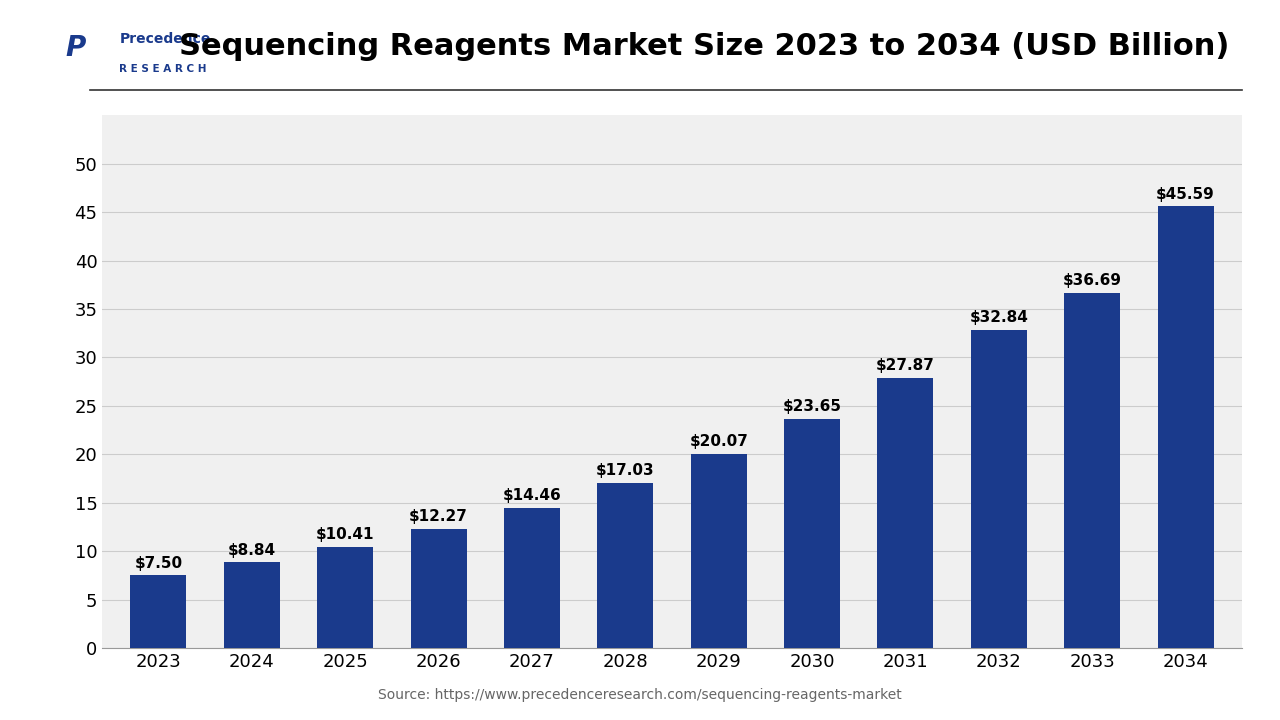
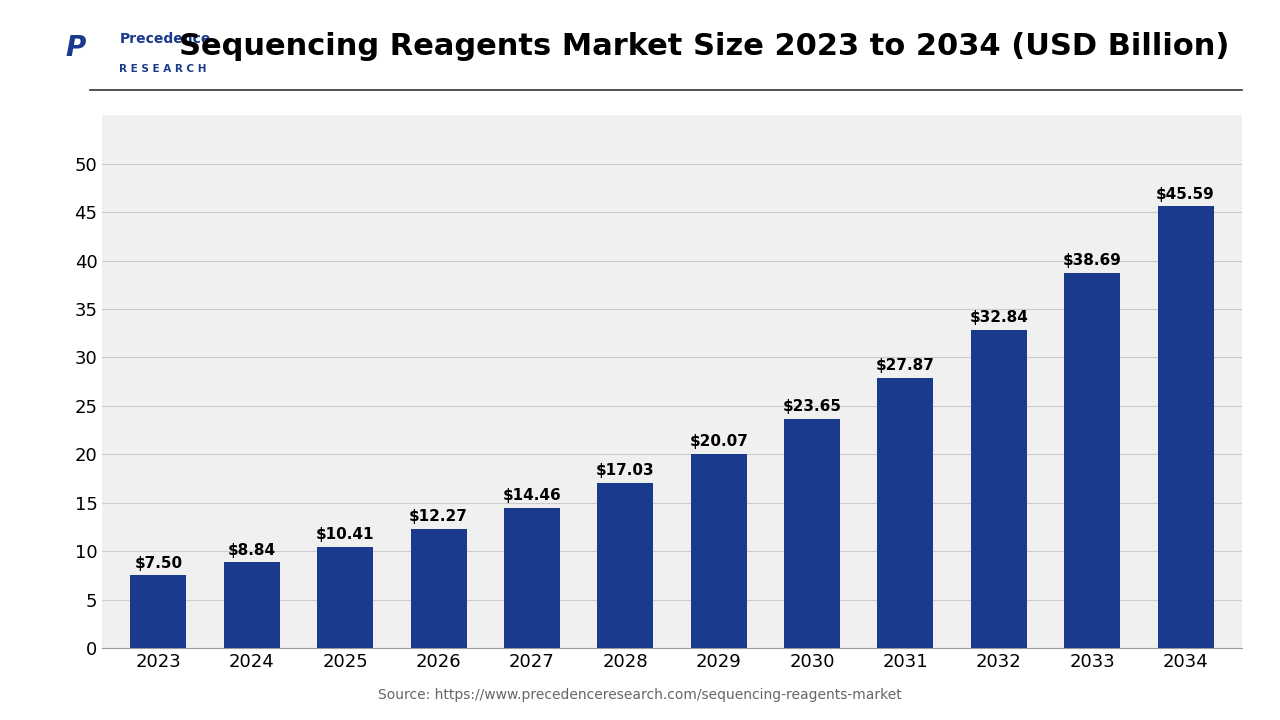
2033: $36.69 -> $38.69
